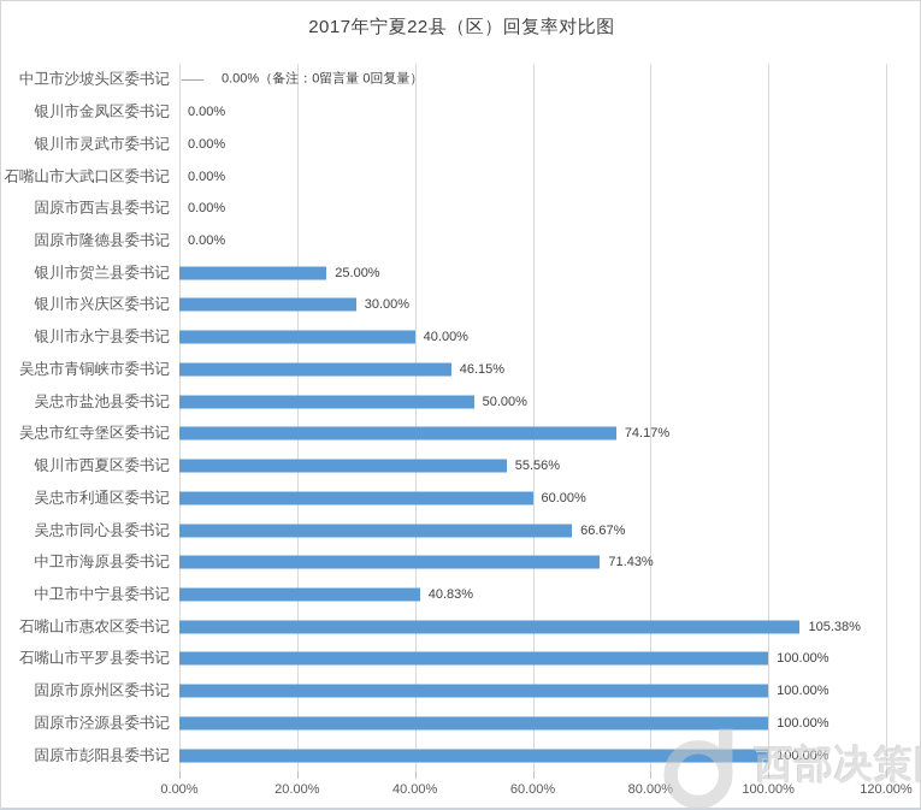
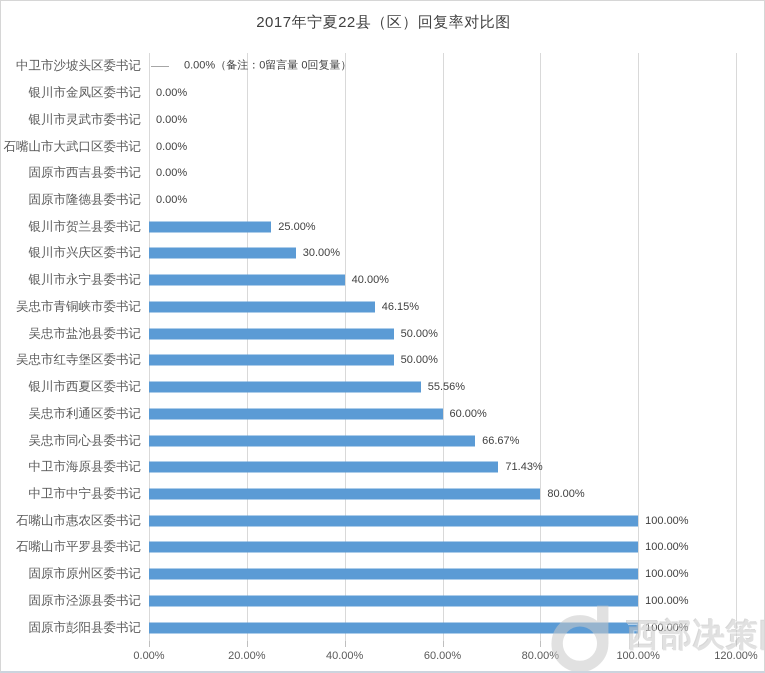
吴忠市红寺堡区委书记: 74.17% -> 50.00%
中卫市中宁县委书记: 40.83% -> 80.00%
石嘴山市惠农区委书记: 105.38% -> 100.00%
